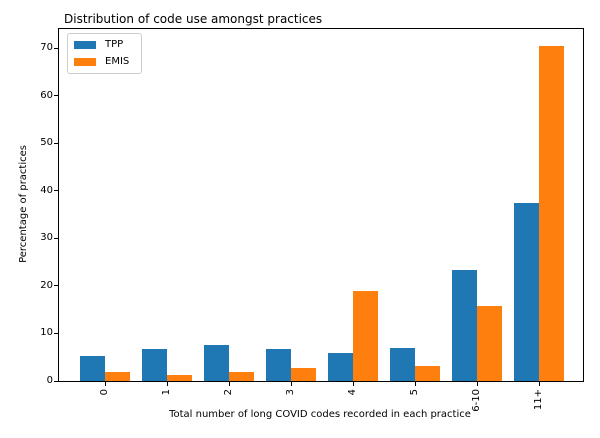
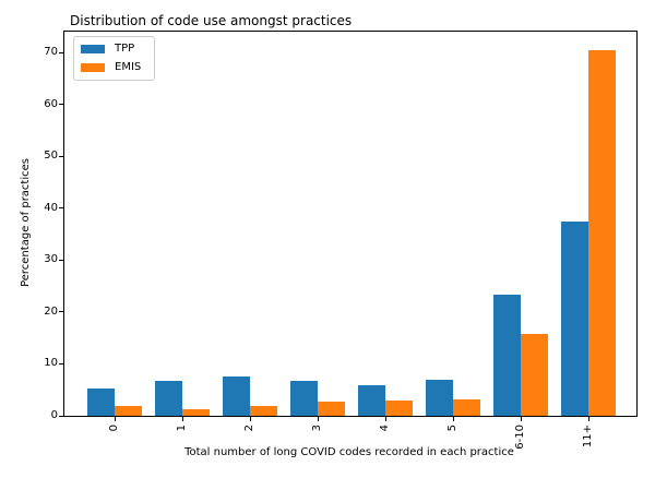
EMIS/4: 19 -> 3
